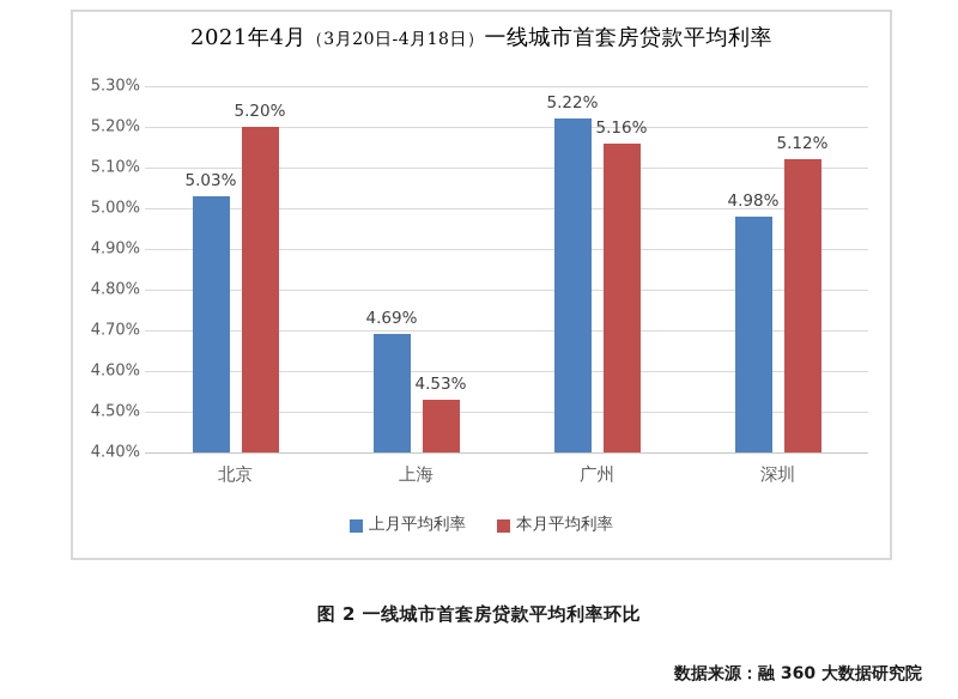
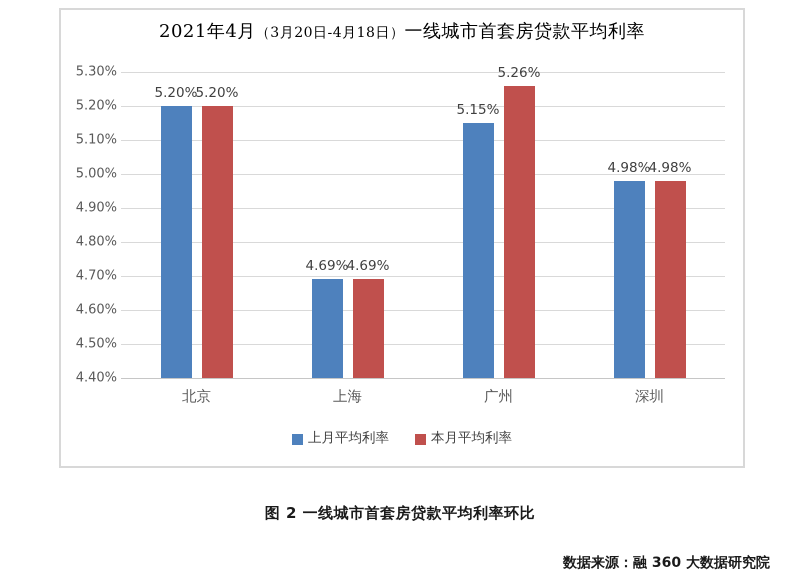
上月平均利率/北京: 5.03% -> 5.20%
本月平均利率/上海: 4.53% -> 4.69%
上月平均利率/广州: 5.22% -> 5.15%
本月平均利率/广州: 5.16% -> 5.26%
本月平均利率/深圳: 5.12% -> 4.98%
